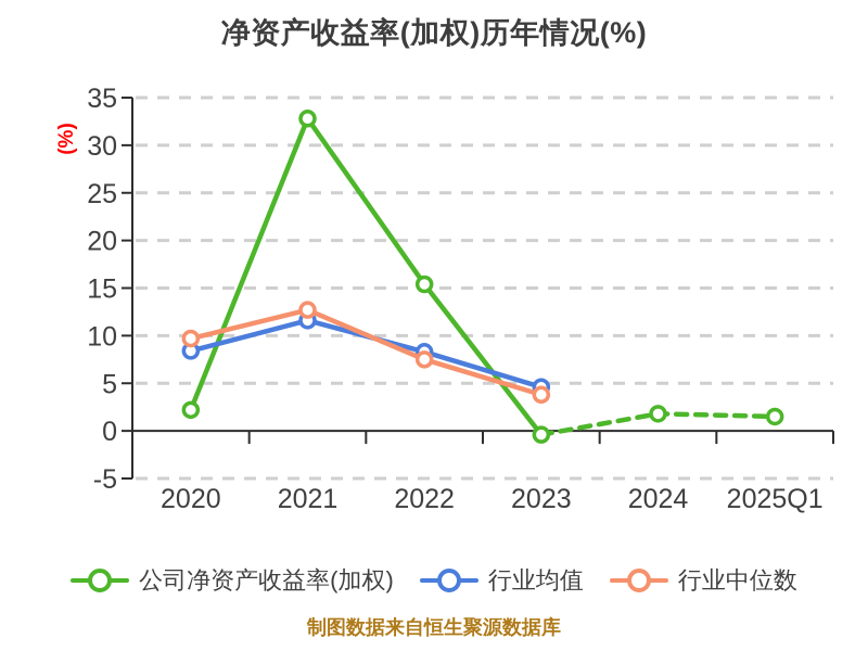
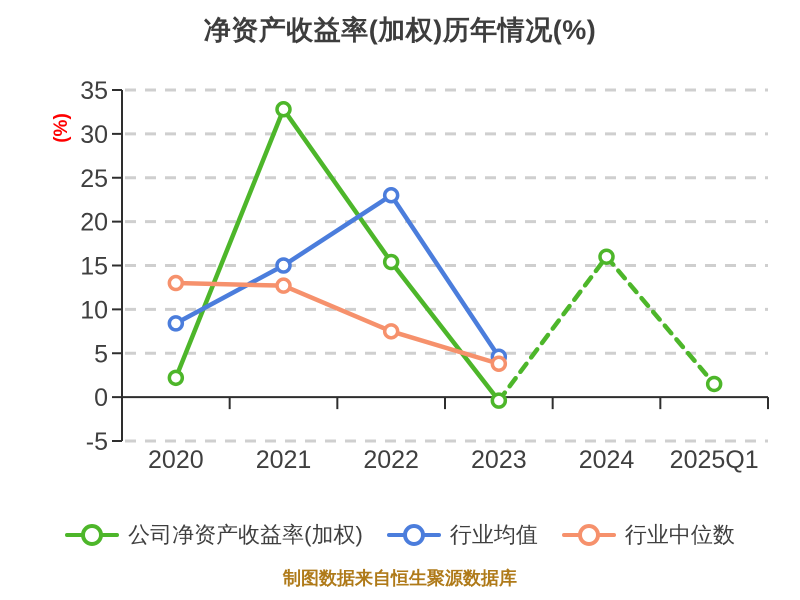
行业中位数/2020: 10 -> 13
行业均值/2021: 12 -> 15
行业均值/2022: 8 -> 23
公司净资产收益率(加权)/2024: 2 -> 16
